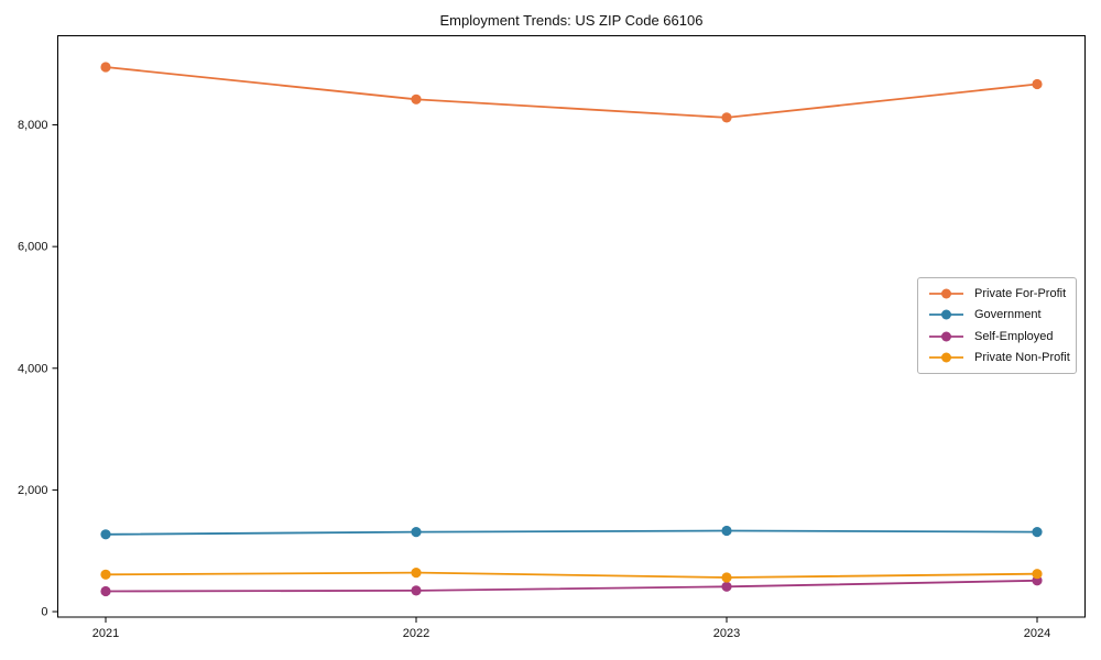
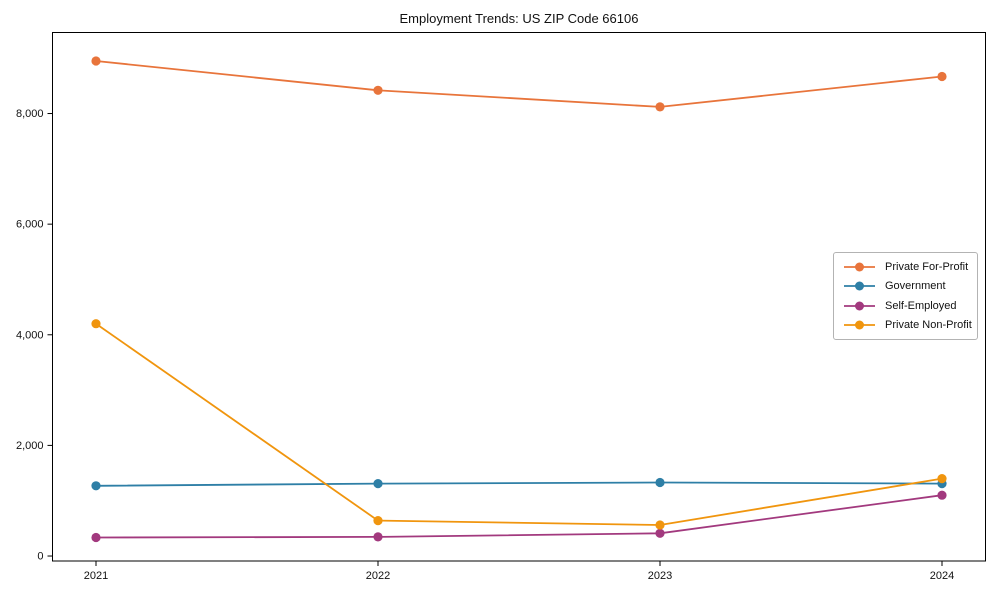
Private Non-Profit/2021: 600 -> 4200
Self-Employed/2024: 500 -> 1100
Private Non-Profit/2024: 600 -> 1400
